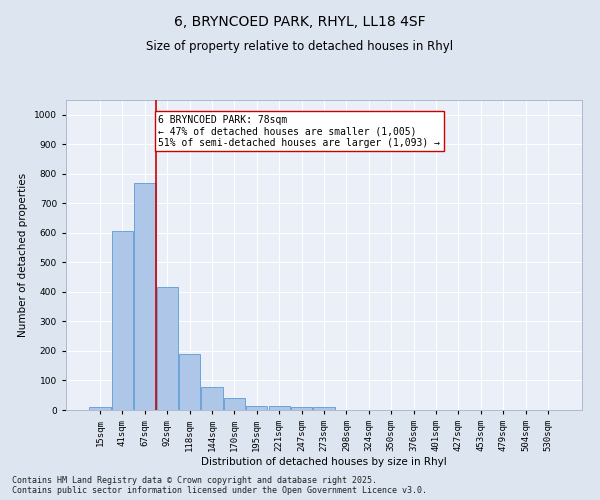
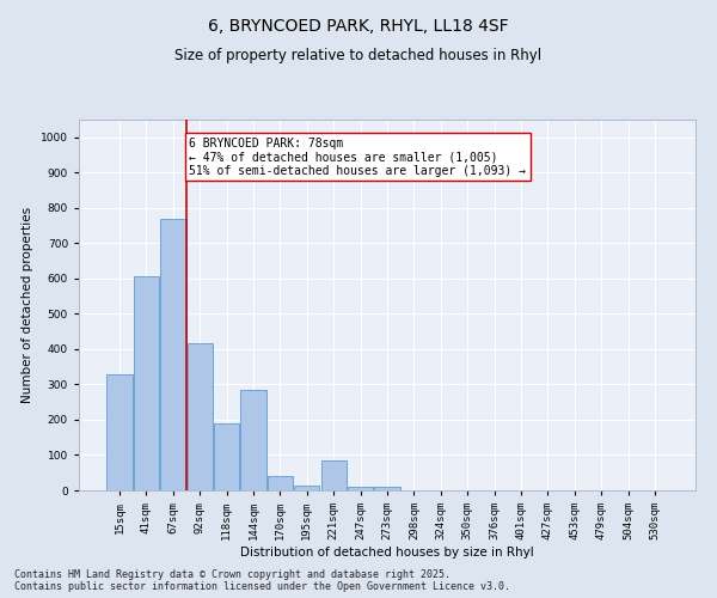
15sqm: 10 -> 330
144sqm: 78 -> 285
221sqm: 15 -> 85
